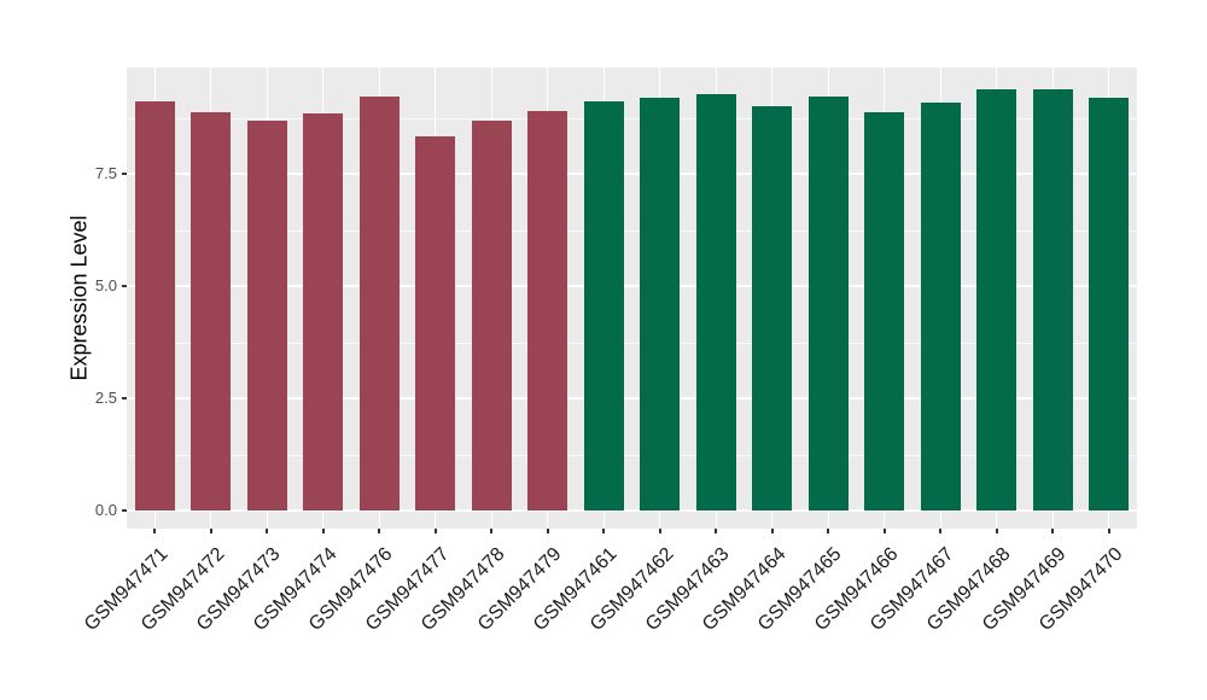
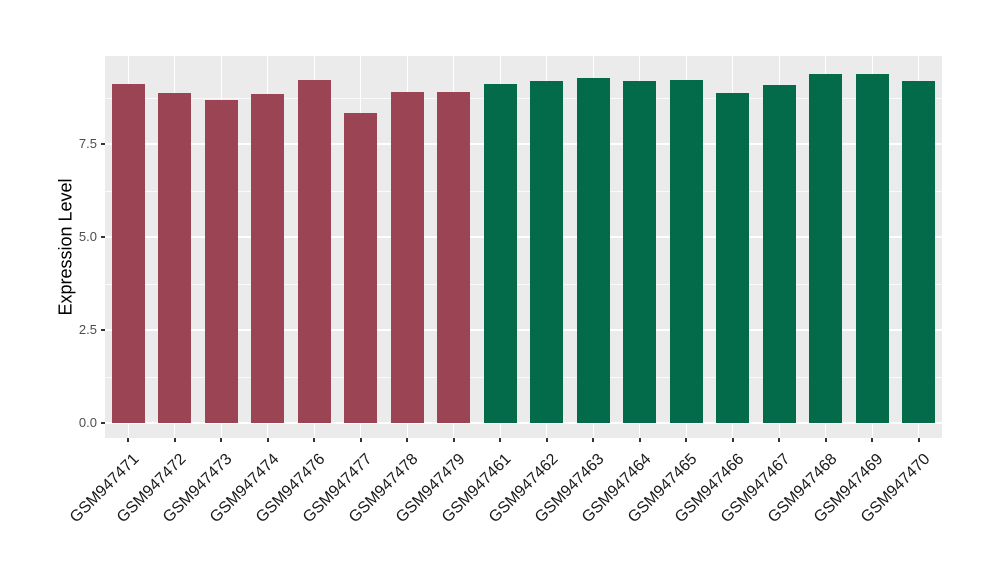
GSM947478: 8.7 -> 8.9
GSM947464: 9.0 -> 9.2
